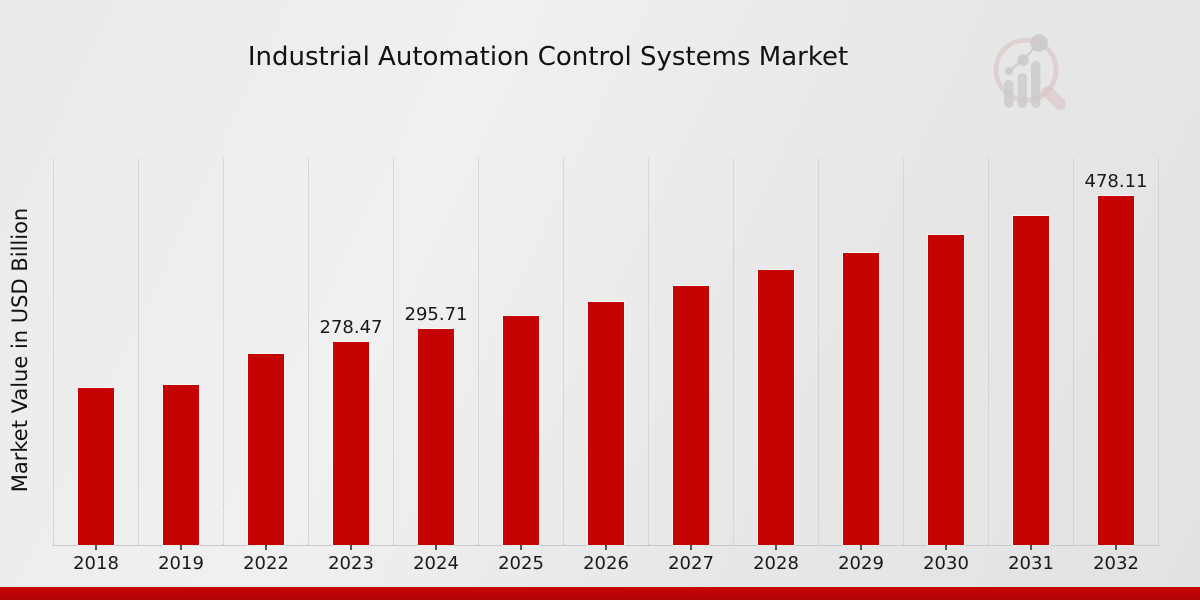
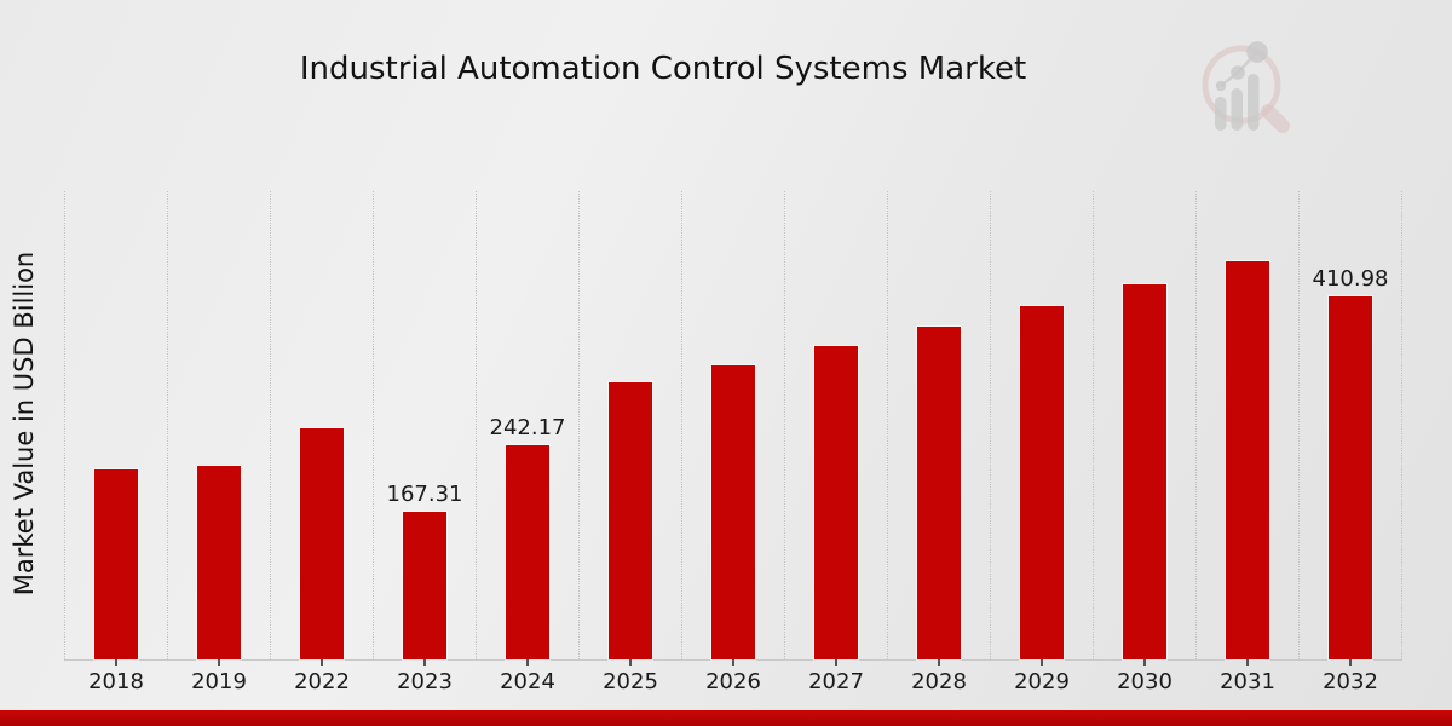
2023: 278.47 -> 167.31
2024: 295.71 -> 242.17
2032: 478.11 -> 410.98
